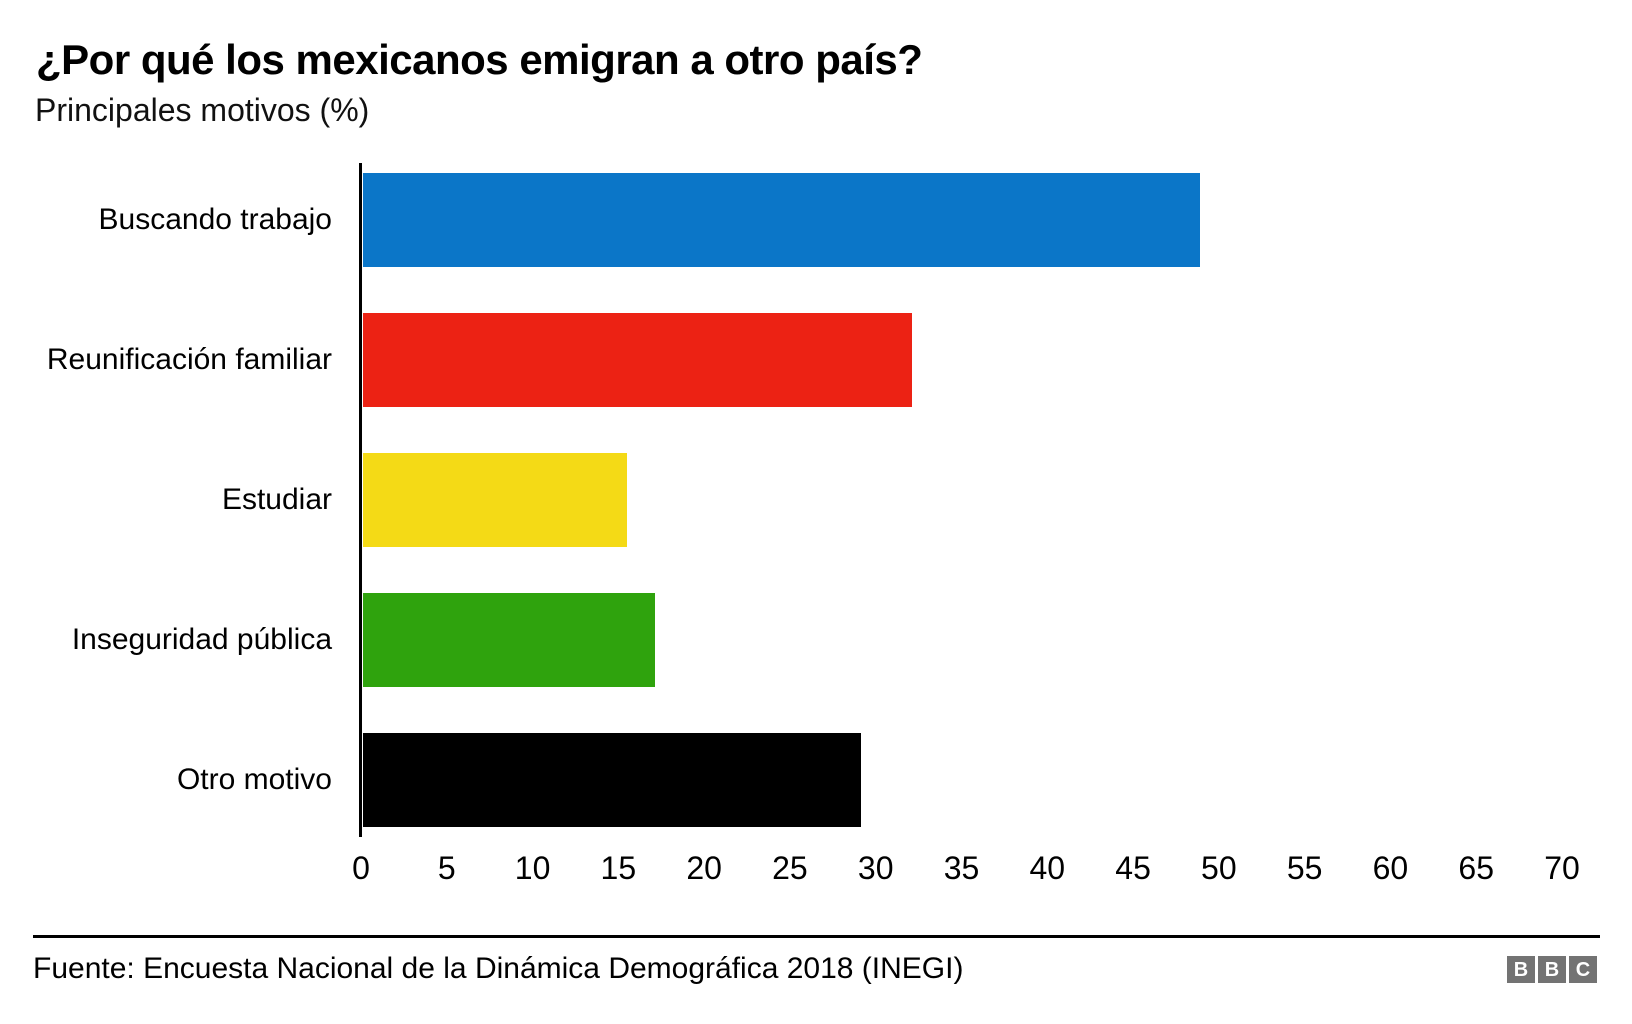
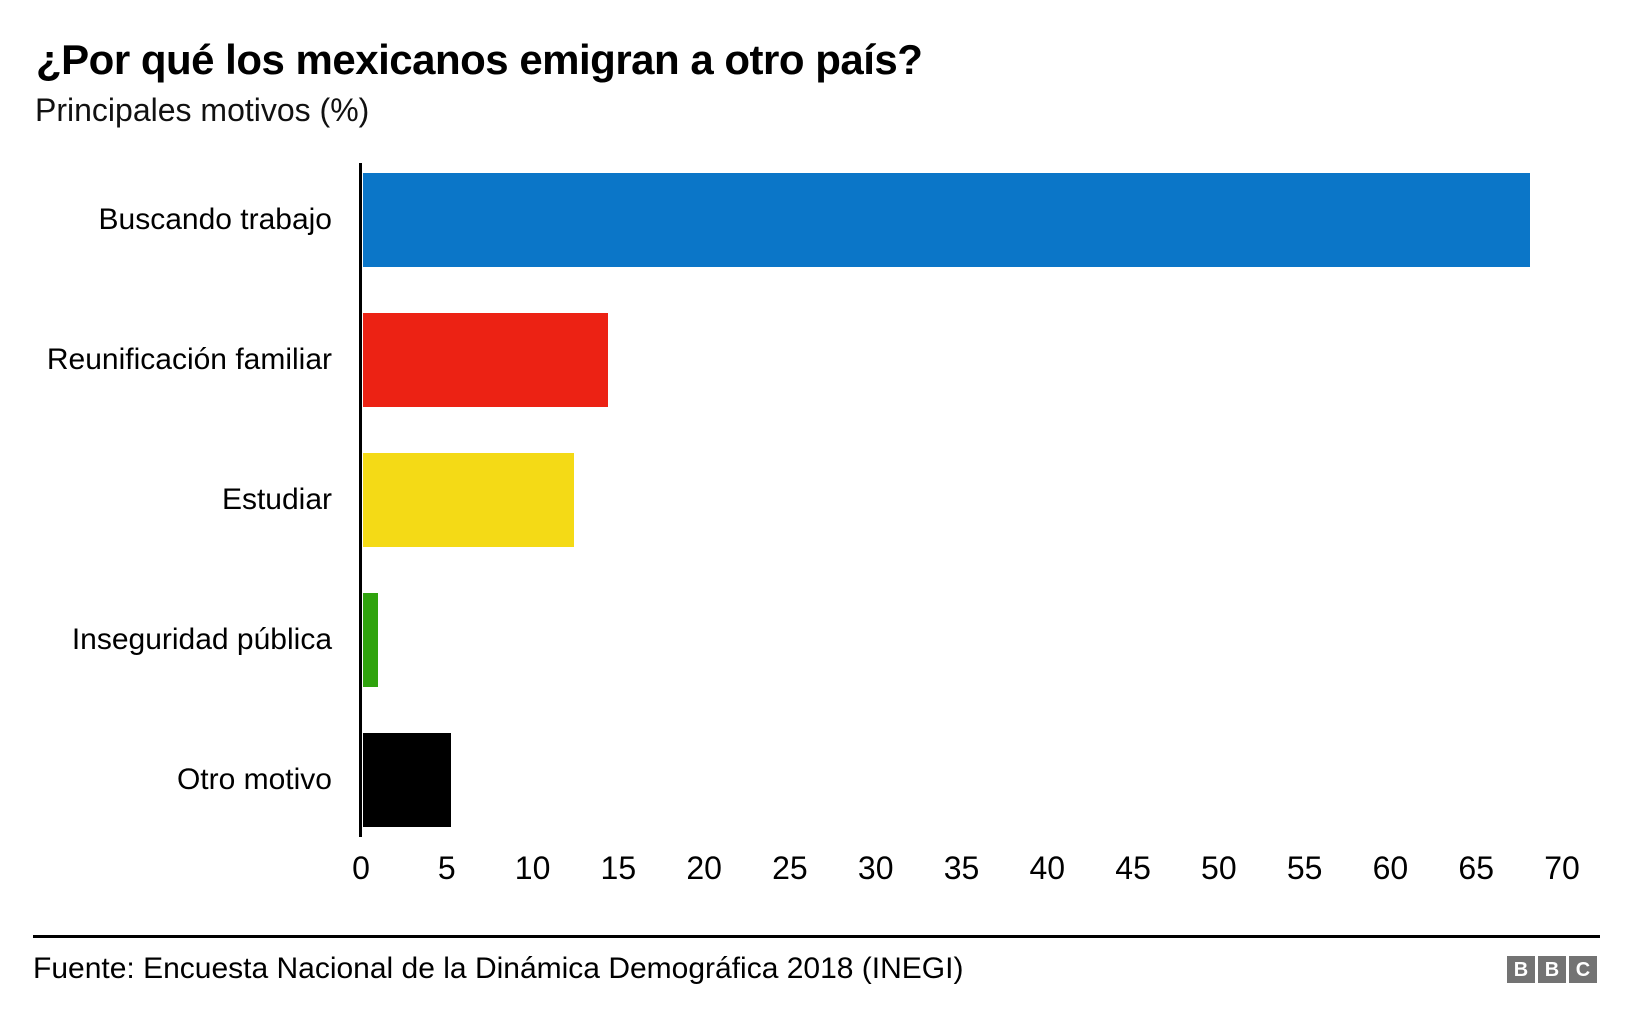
Buscando trabajo: 48.8 -> 68.0
Reunificación familiar: 32.0 -> 14.3
Estudiar: 15.4 -> 12.3
Inseguridad pública: 17.0 -> 0.9
Otro motivo: 29.0 -> 5.1
